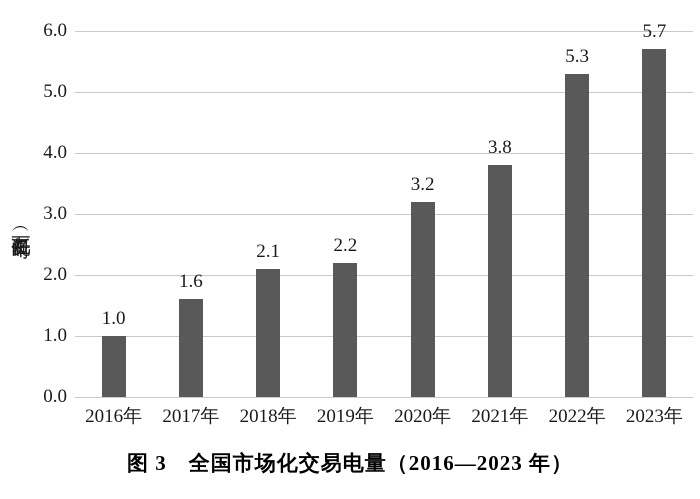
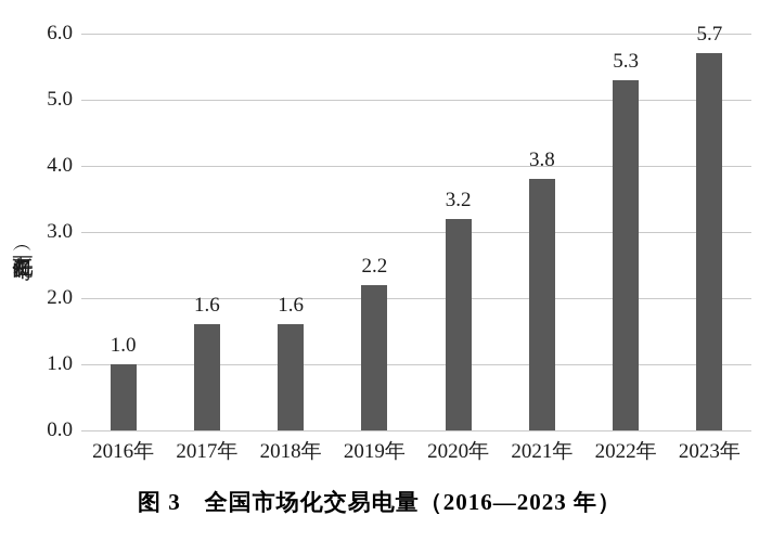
2018年: 2.1 -> 1.6
